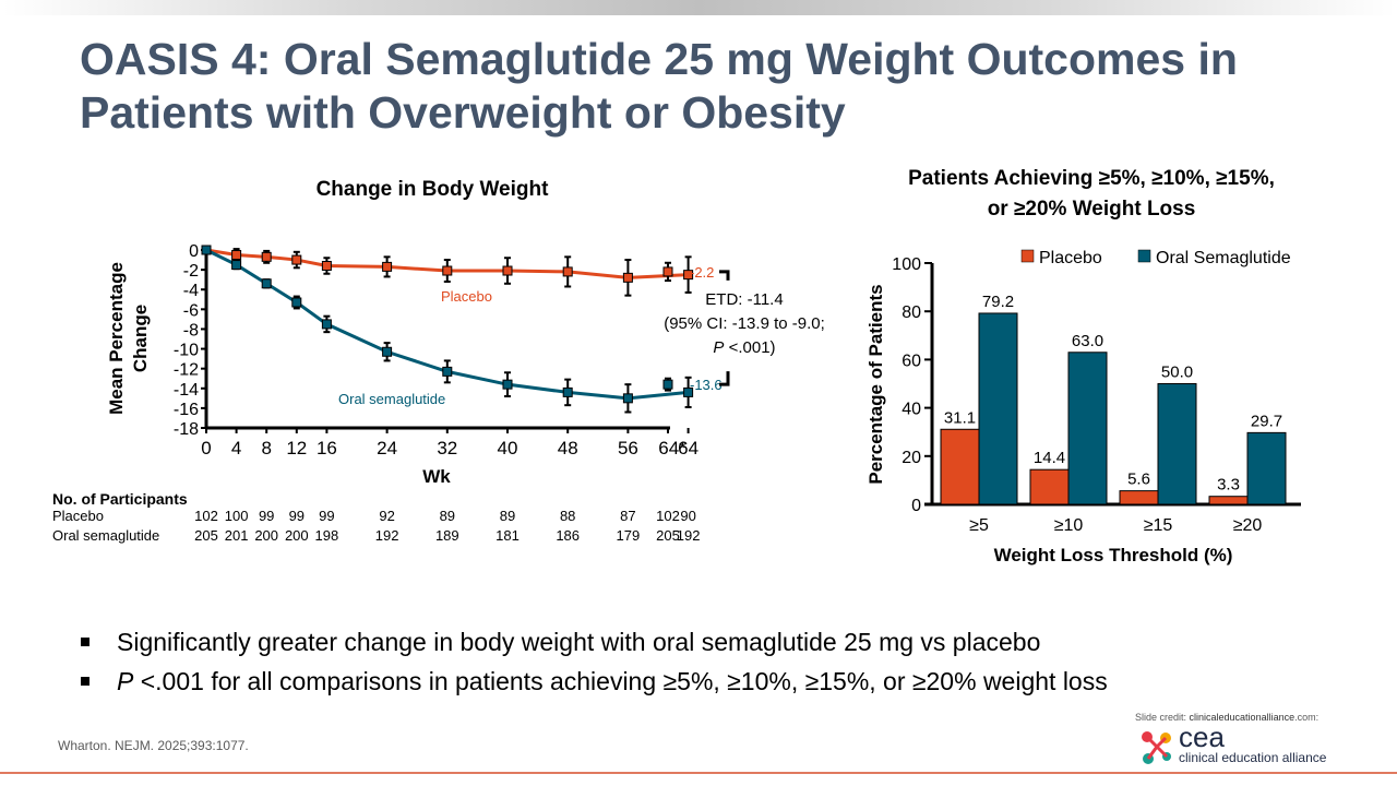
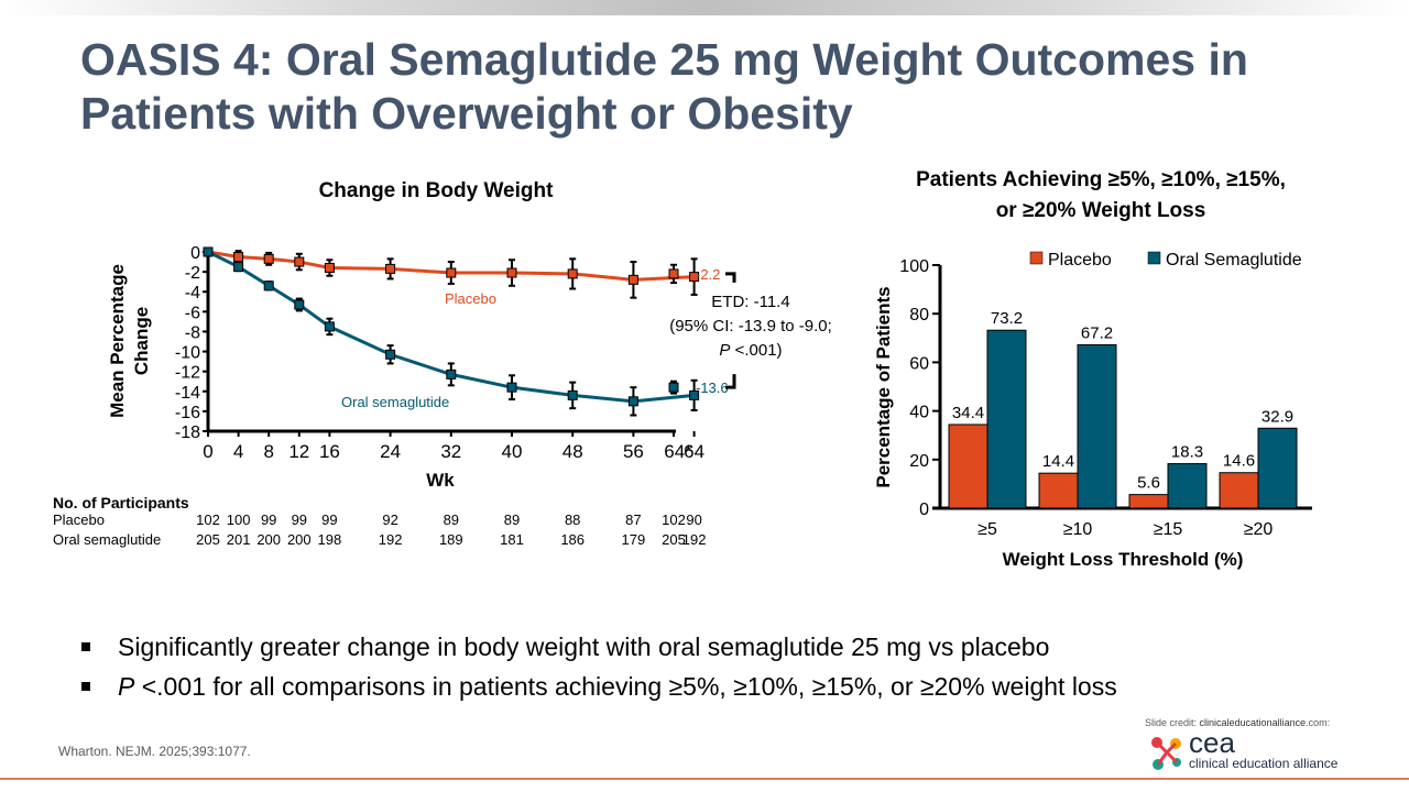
Patients Achieving ≥5%, ≥10%, ≥15%, or ≥20% Weight Loss/Placebo/≥5: 31.1 -> 34.4
Patients Achieving ≥5%, ≥10%, ≥15%, or ≥20% Weight Loss/Oral Semaglutide/≥5: 79.2 -> 73.2
Patients Achieving ≥5%, ≥10%, ≥15%, or ≥20% Weight Loss/Oral Semaglutide/≥10: 63.0 -> 67.2
Patients Achieving ≥5%, ≥10%, ≥15%, or ≥20% Weight Loss/Oral Semaglutide/≥15: 50.0 -> 18.3
Patients Achieving ≥5%, ≥10%, ≥15%, or ≥20% Weight Loss/Placebo/≥20: 3.3 -> 14.6
Patients Achieving ≥5%, ≥10%, ≥15%, or ≥20% Weight Loss/Oral Semaglutide/≥20: 29.7 -> 32.9
